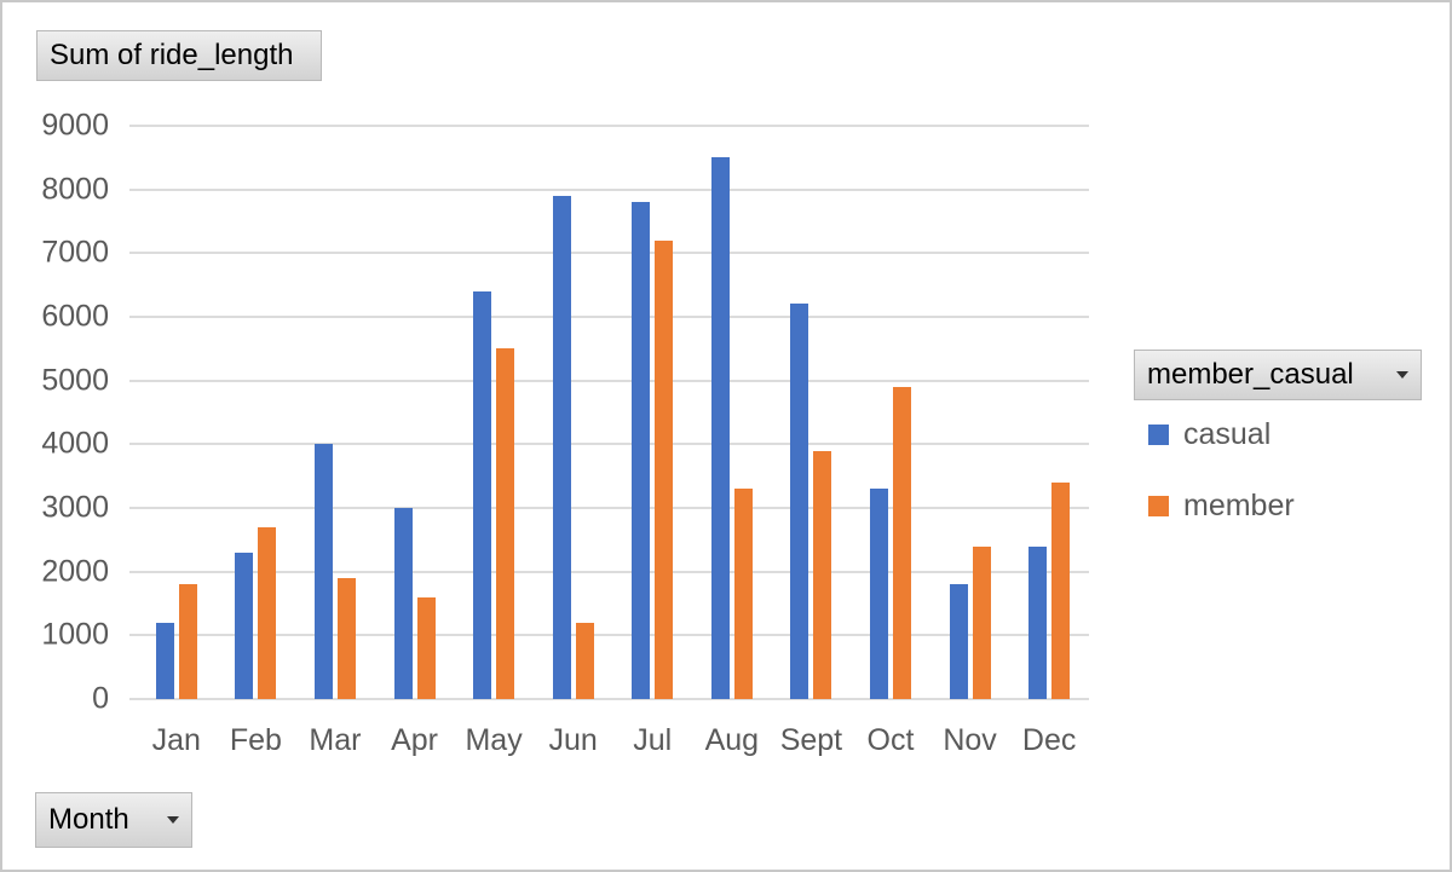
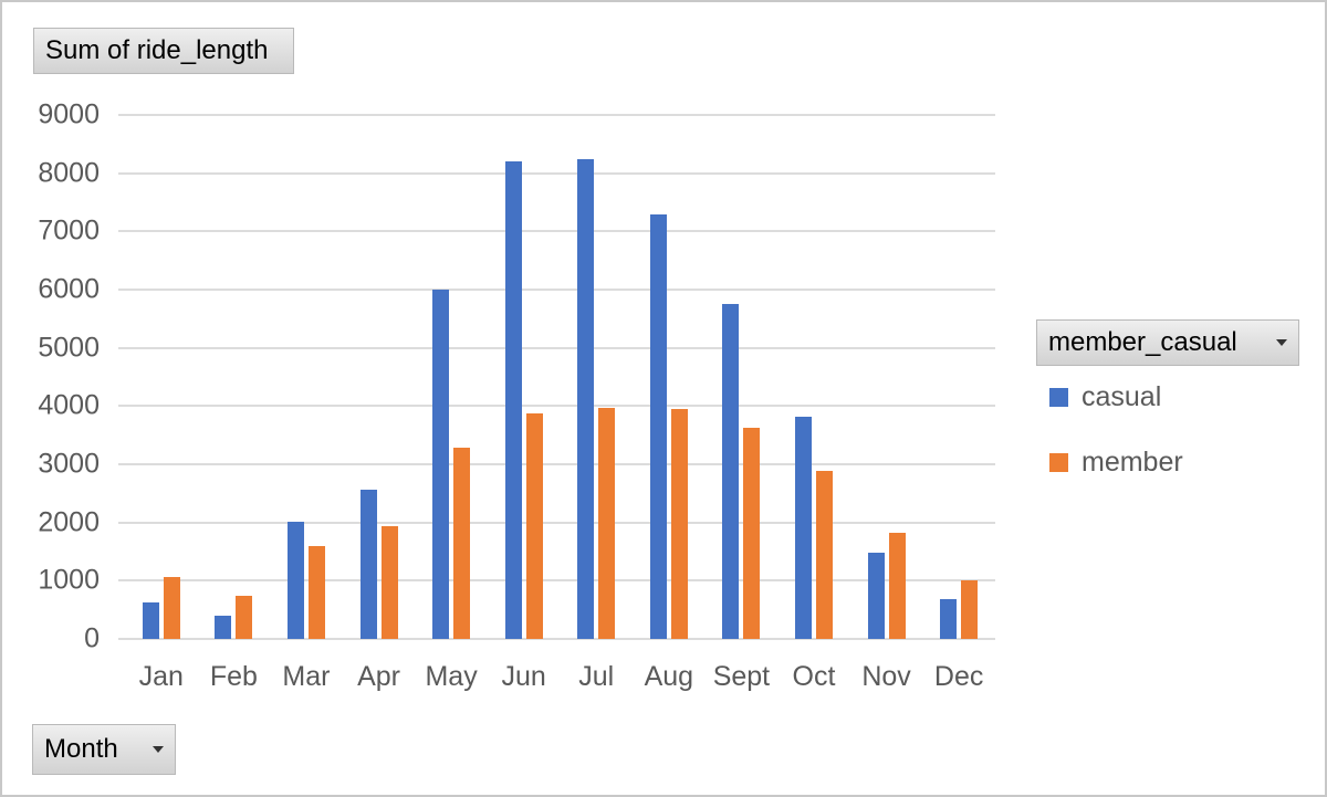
casual/Jan: 1200 -> 600
member/Jan: 1800 -> 1100
casual/Feb: 2300 -> 400
member/Feb: 2700 -> 700
casual/Mar: 4000 -> 2000
member/Mar: 1900 -> 1600
casual/Apr: 3000 -> 2600
member/Apr: 1600 -> 1900
casual/May: 6400 -> 6000
member/May: 5500 -> 3300
casual/Jun: 7900 -> 8200
member/Jun: 1200 -> 3900
casual/Jul: 7800 -> 8200
member/Jul: 7200 -> 4000
casual/Aug: 8500 -> 7300
member/Aug: 3300 -> 4000
casual/Sept: 6200 -> 5800
member/Sept: 3900 -> 3600
casual/Oct: 3300 -> 3800
member/Oct: 4900 -> 2900
casual/Nov: 1800 -> 1500
member/Nov: 2400 -> 1800
casual/Dec: 2400 -> 700
member/Dec: 3400 -> 1000
